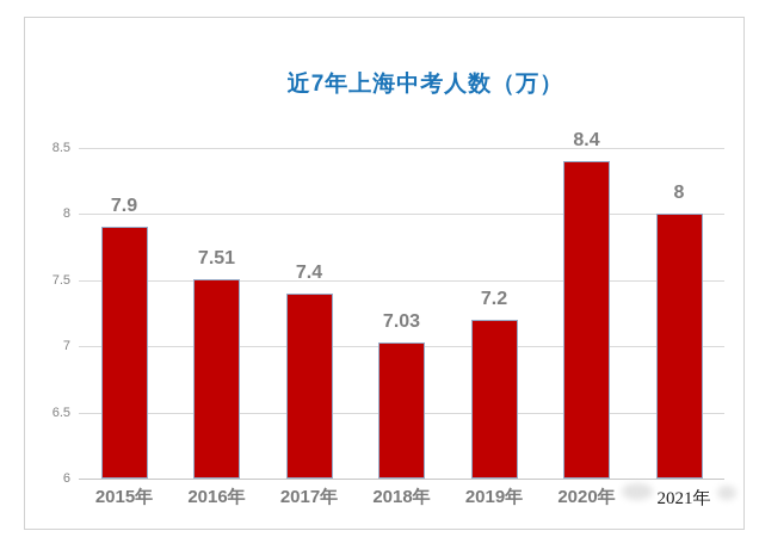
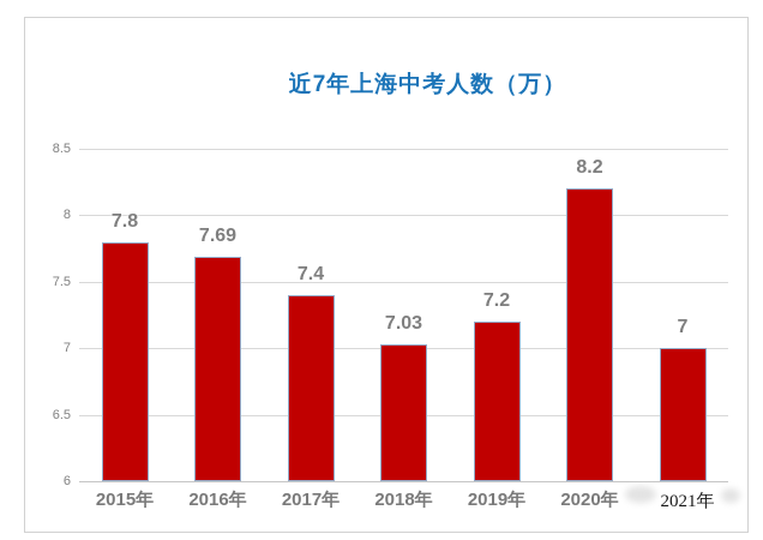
2015年: 7.9 -> 7.8
2016年: 7.51 -> 7.69
2020年: 8.4 -> 8.2
2021年: 8 -> 7
